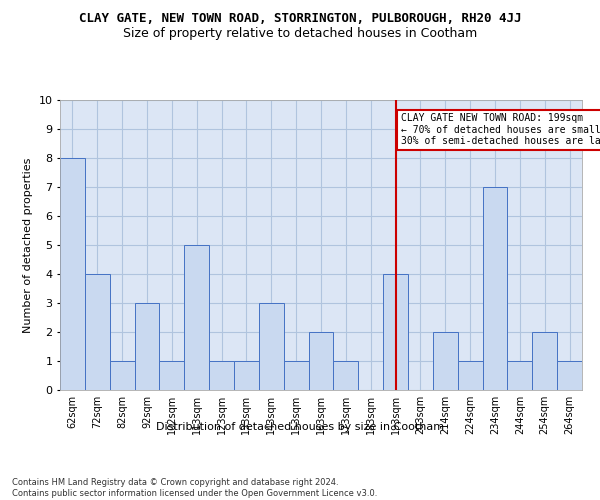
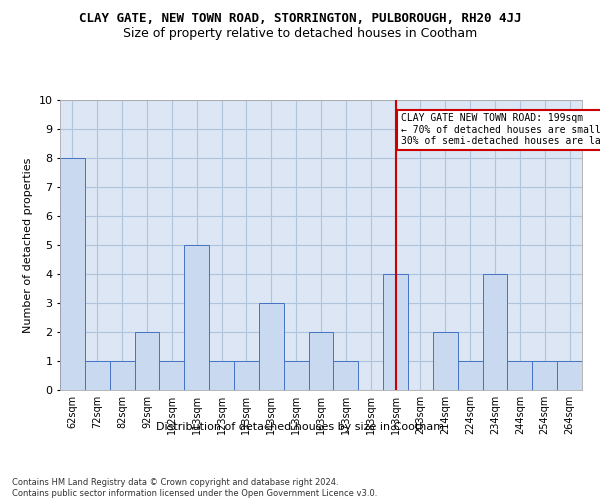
72sqm: 4 -> 1
92sqm: 3 -> 2
234sqm: 7 -> 4
254sqm: 2 -> 1
